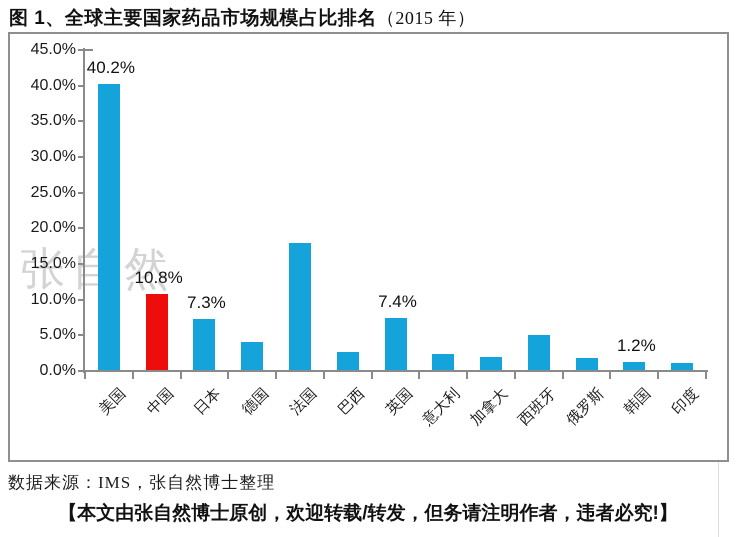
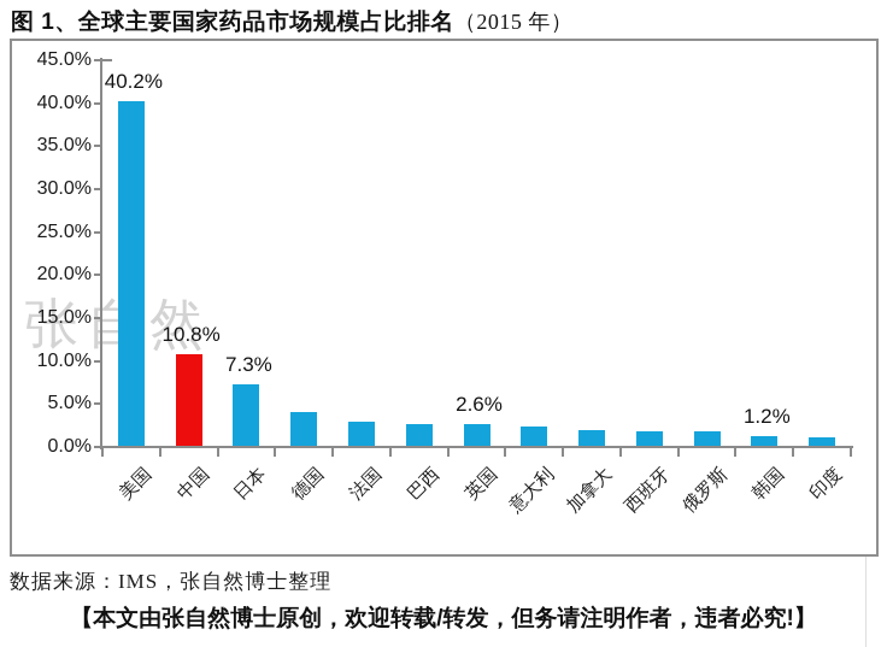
法国: 18% -> 3%
英国: 7.4% -> 2.6%
西班牙: 5% -> 2%
